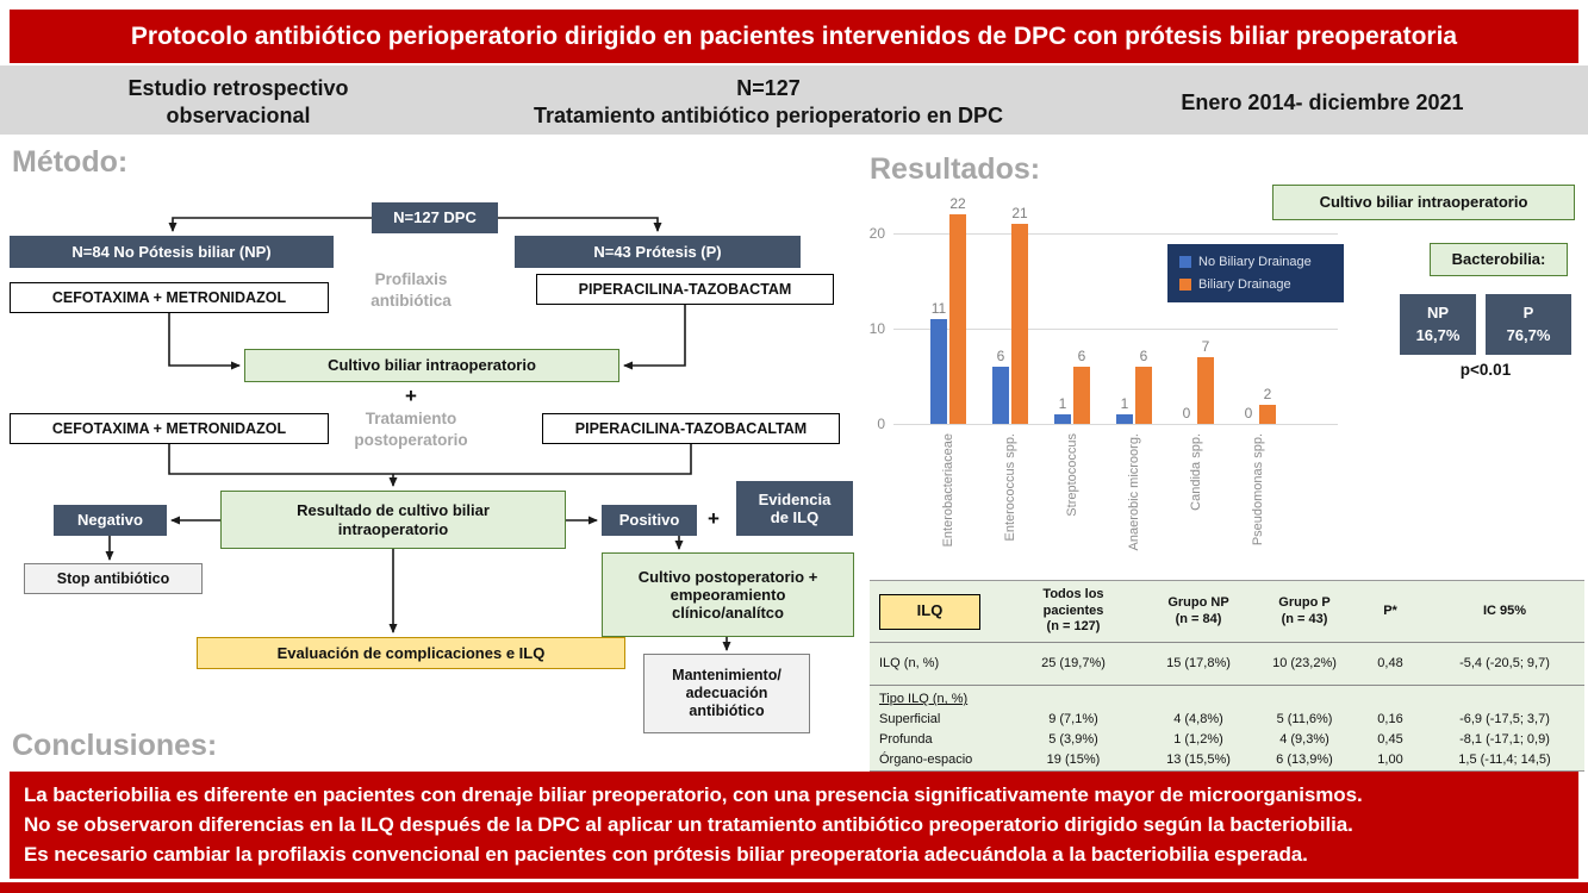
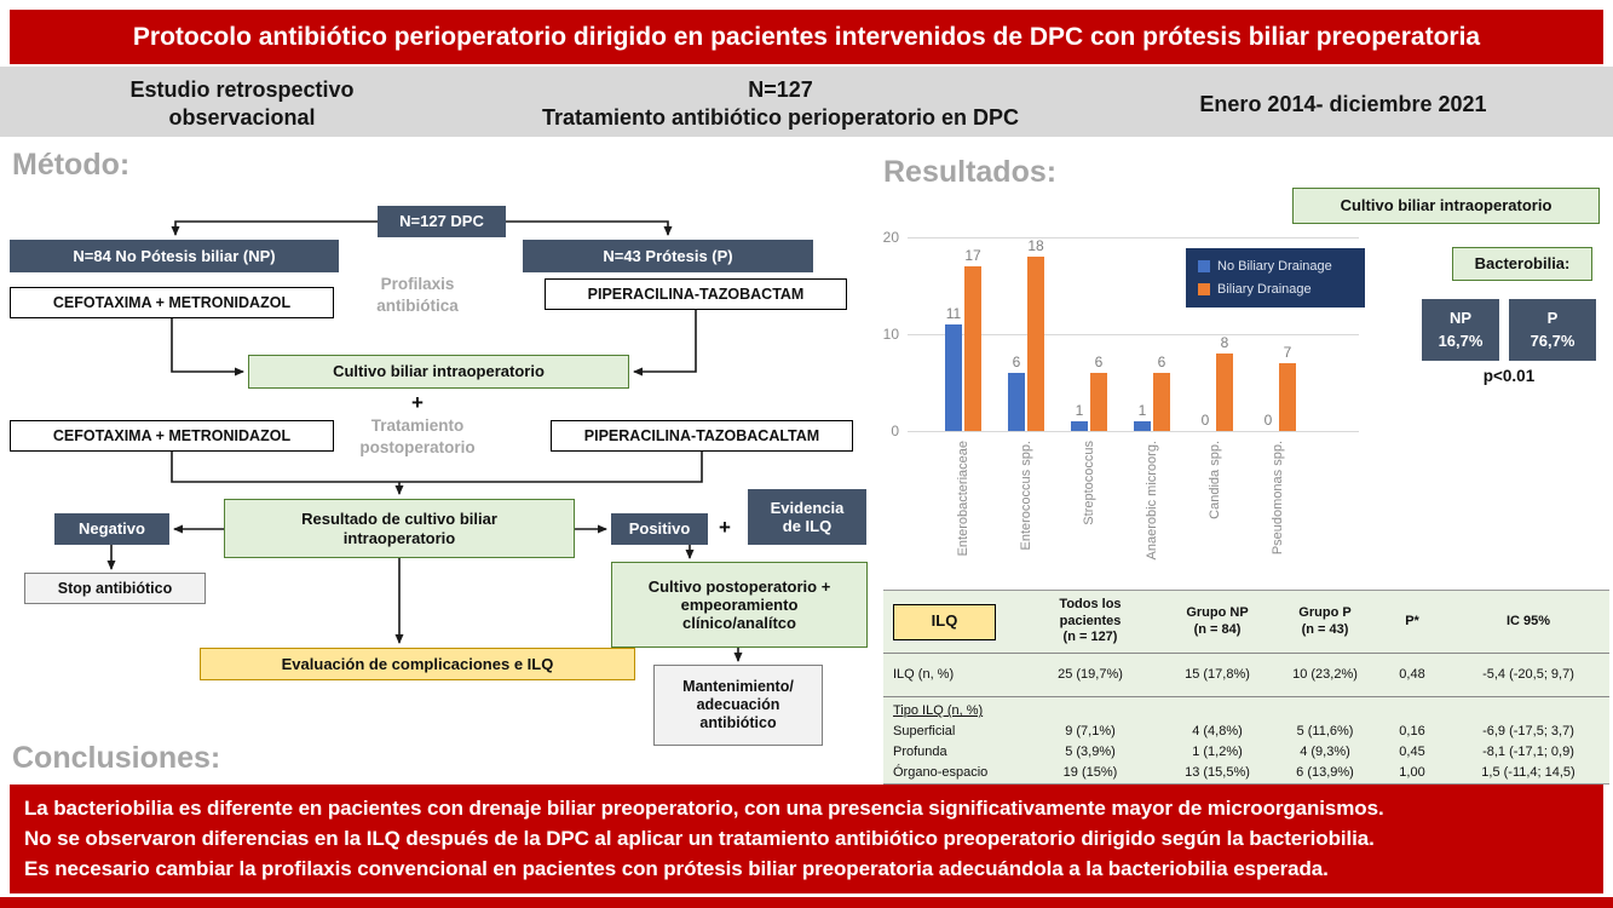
Biliary Drainage/Enterobacteriaceae: 22 -> 17
Biliary Drainage/Enterococcus spp.: 21 -> 18
Biliary Drainage/Candida spp.: 7 -> 8
Biliary Drainage/Pseudomonas spp.: 2 -> 7
